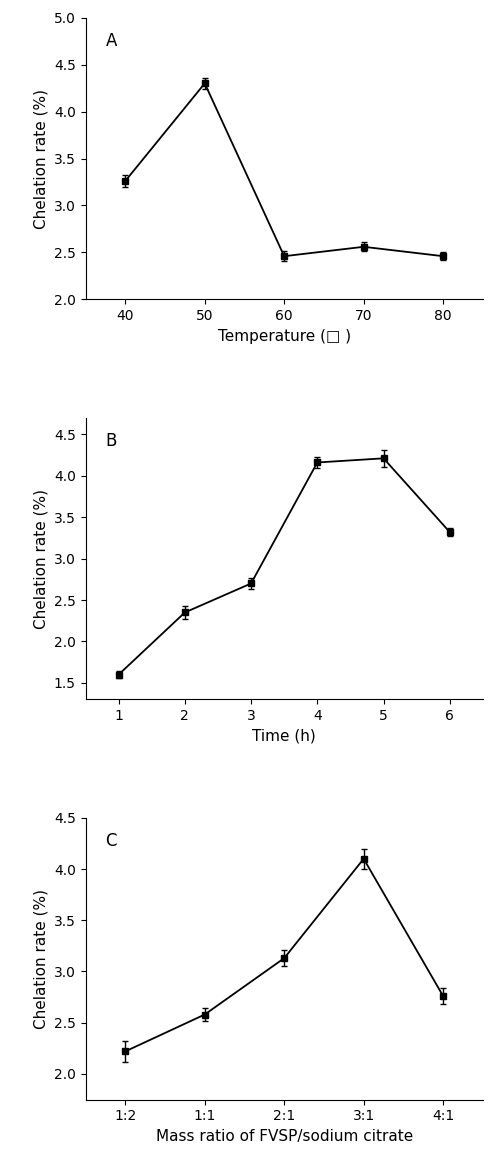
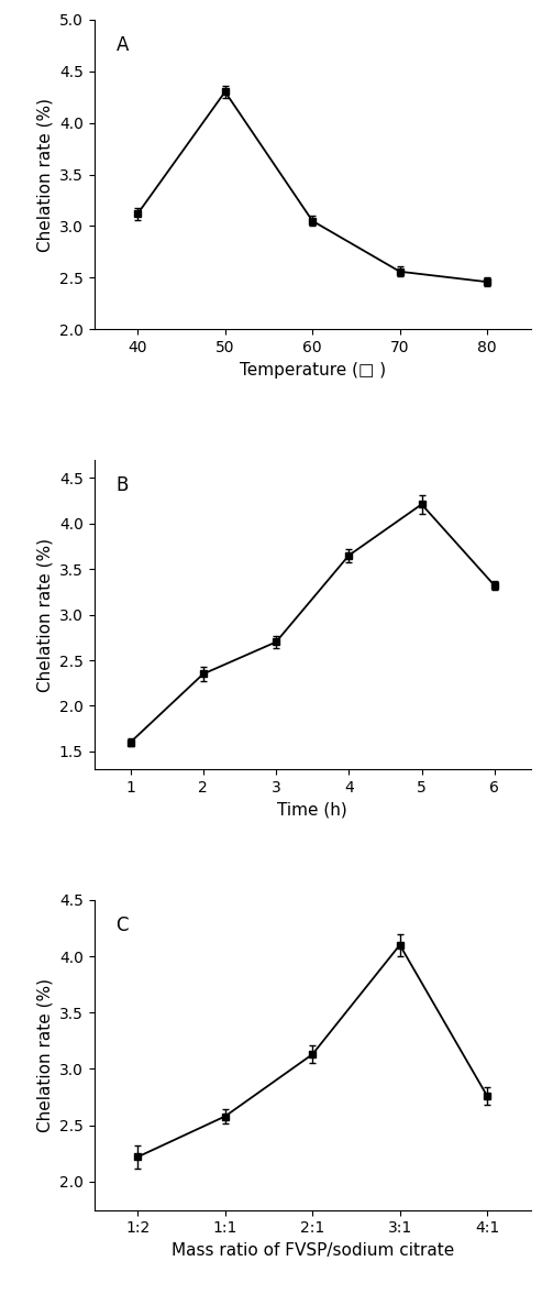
40: 3.26 -> 3.12
60: 2.46 -> 3.05
4: 4.16 -> 3.65
